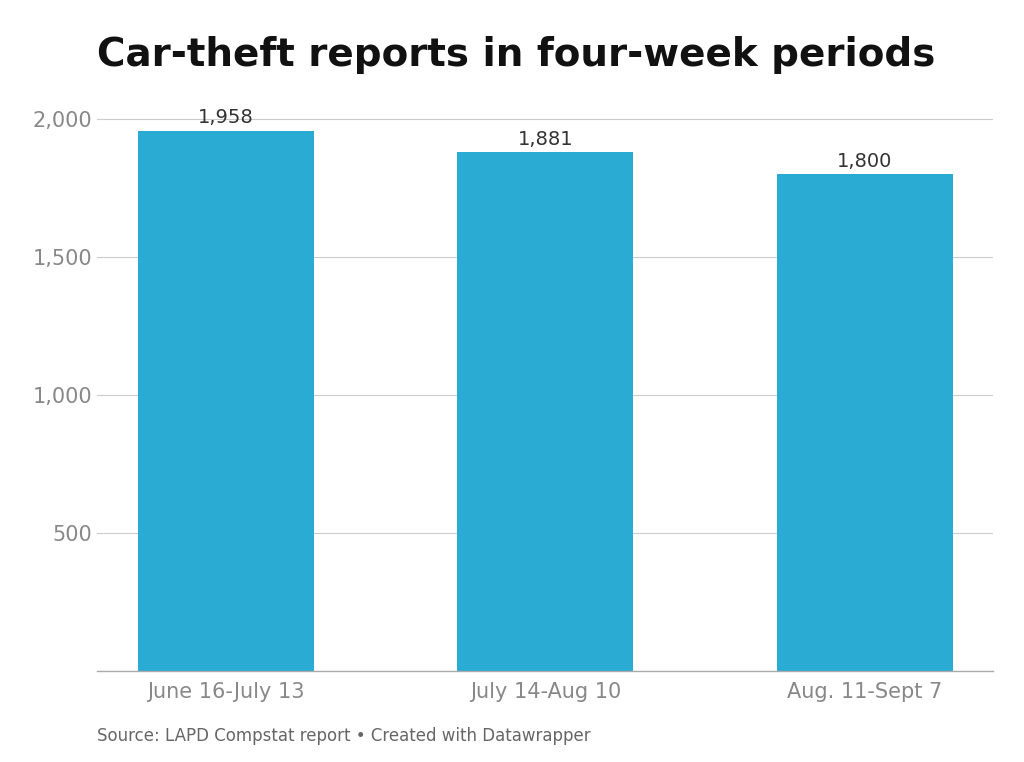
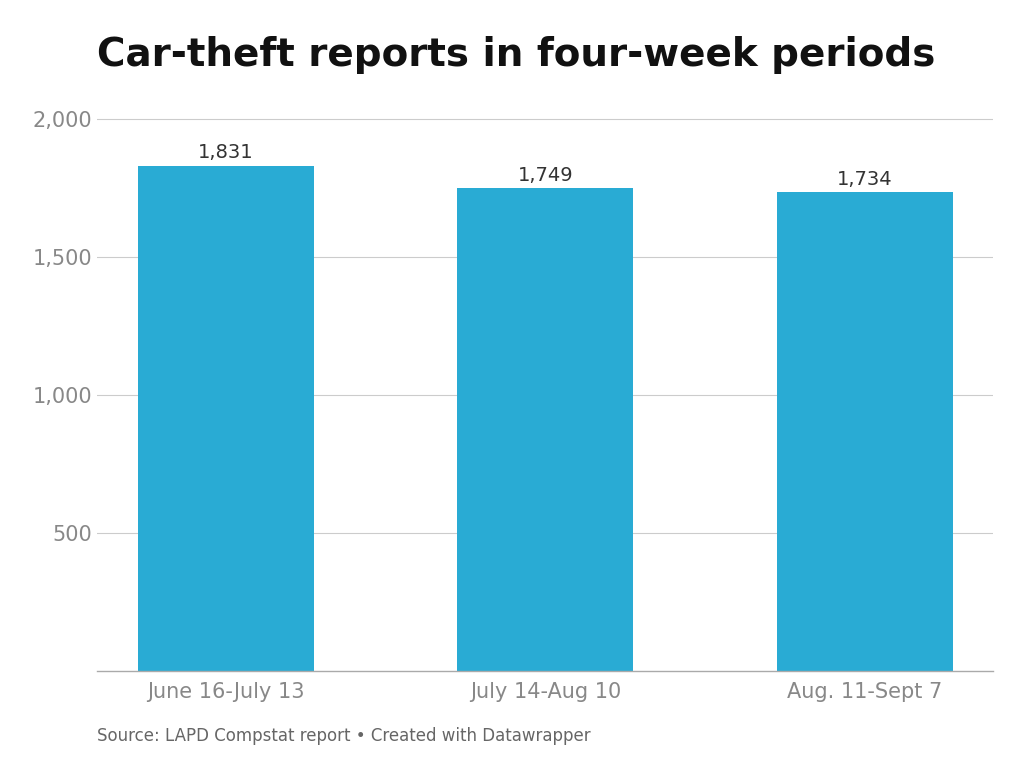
June 16-July 13: 1,958 -> 1,831
July 14-Aug 10: 1,881 -> 1,749
Aug. 11-Sept 7: 1,800 -> 1,734
